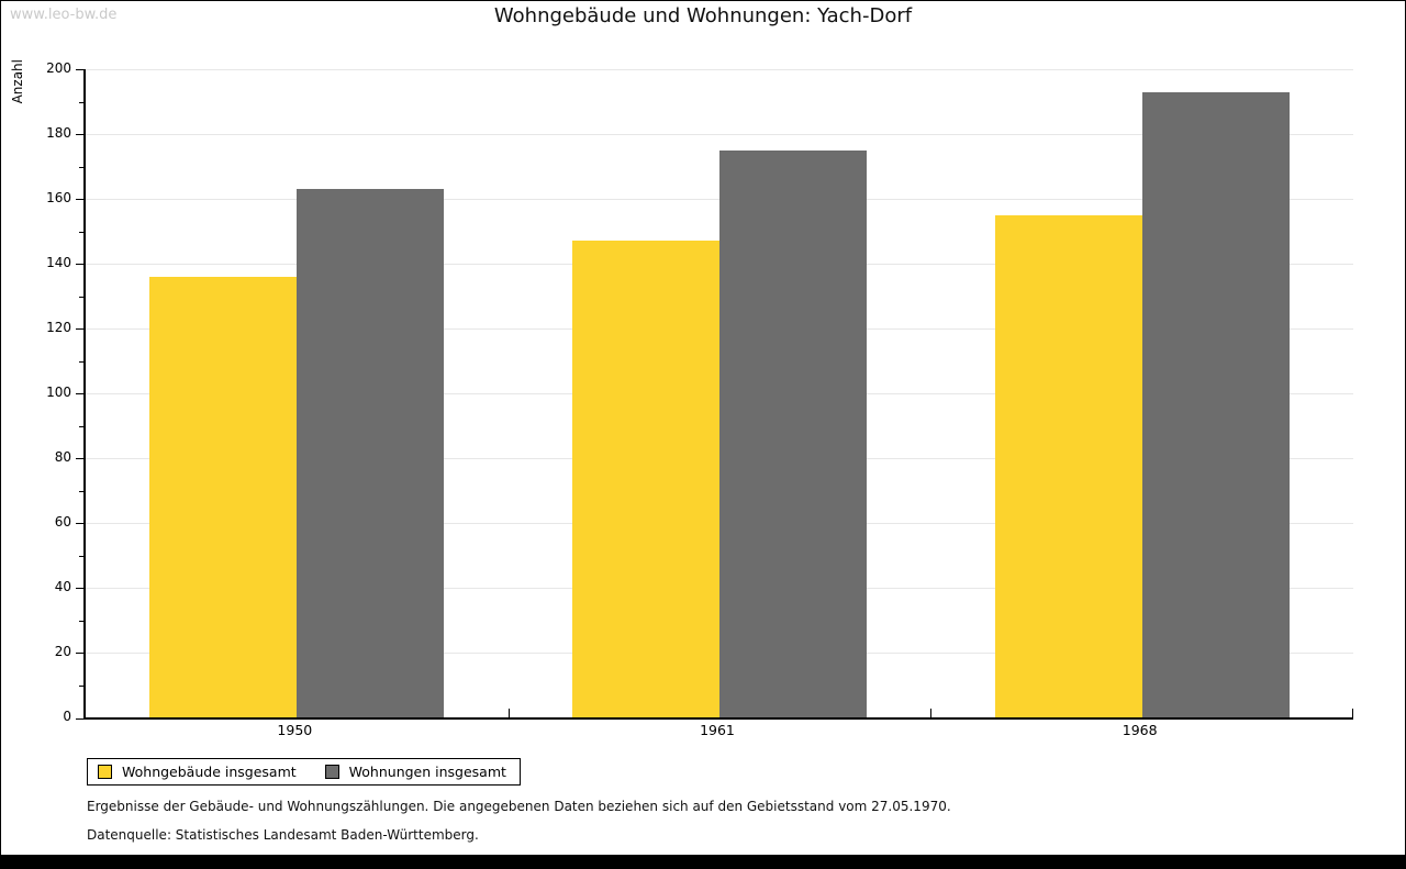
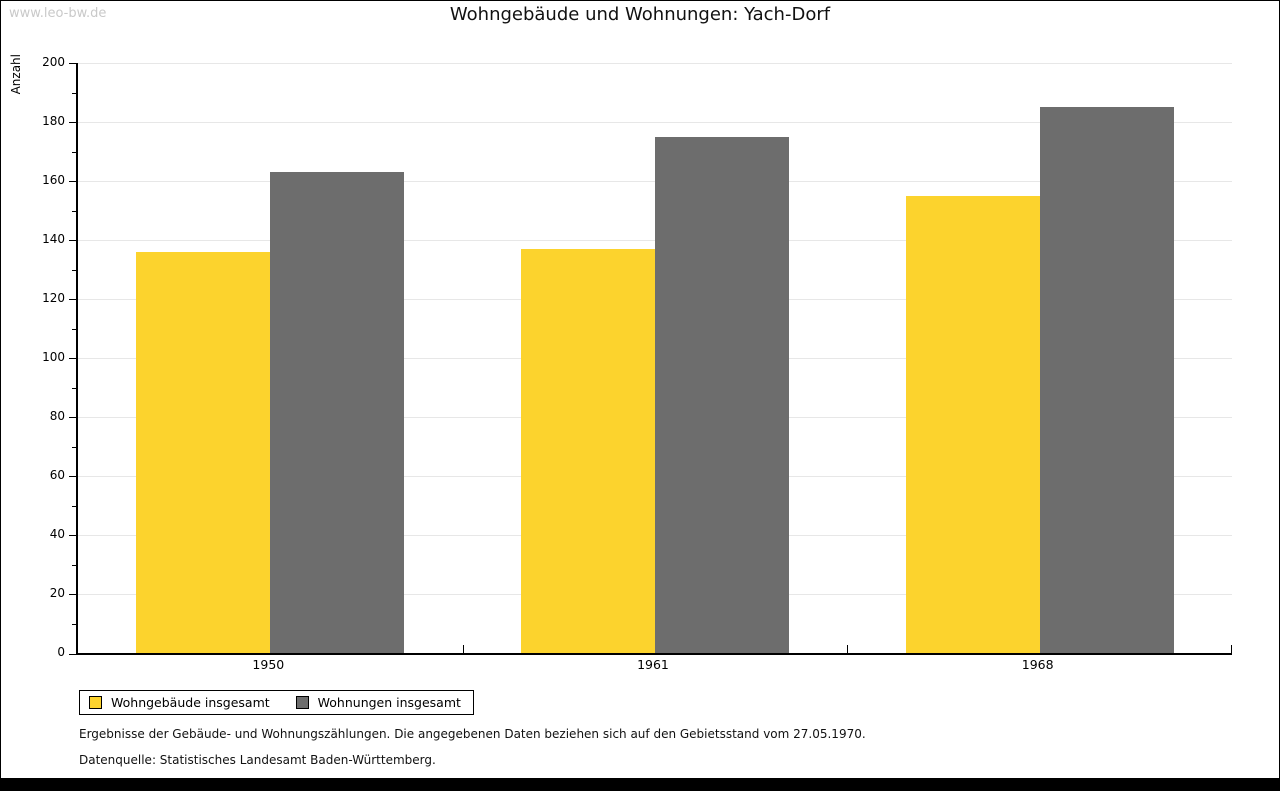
Wohngebäude insgesamt/1961: 147 -> 137
Wohnungen insgesamt/1968: 193 -> 185
